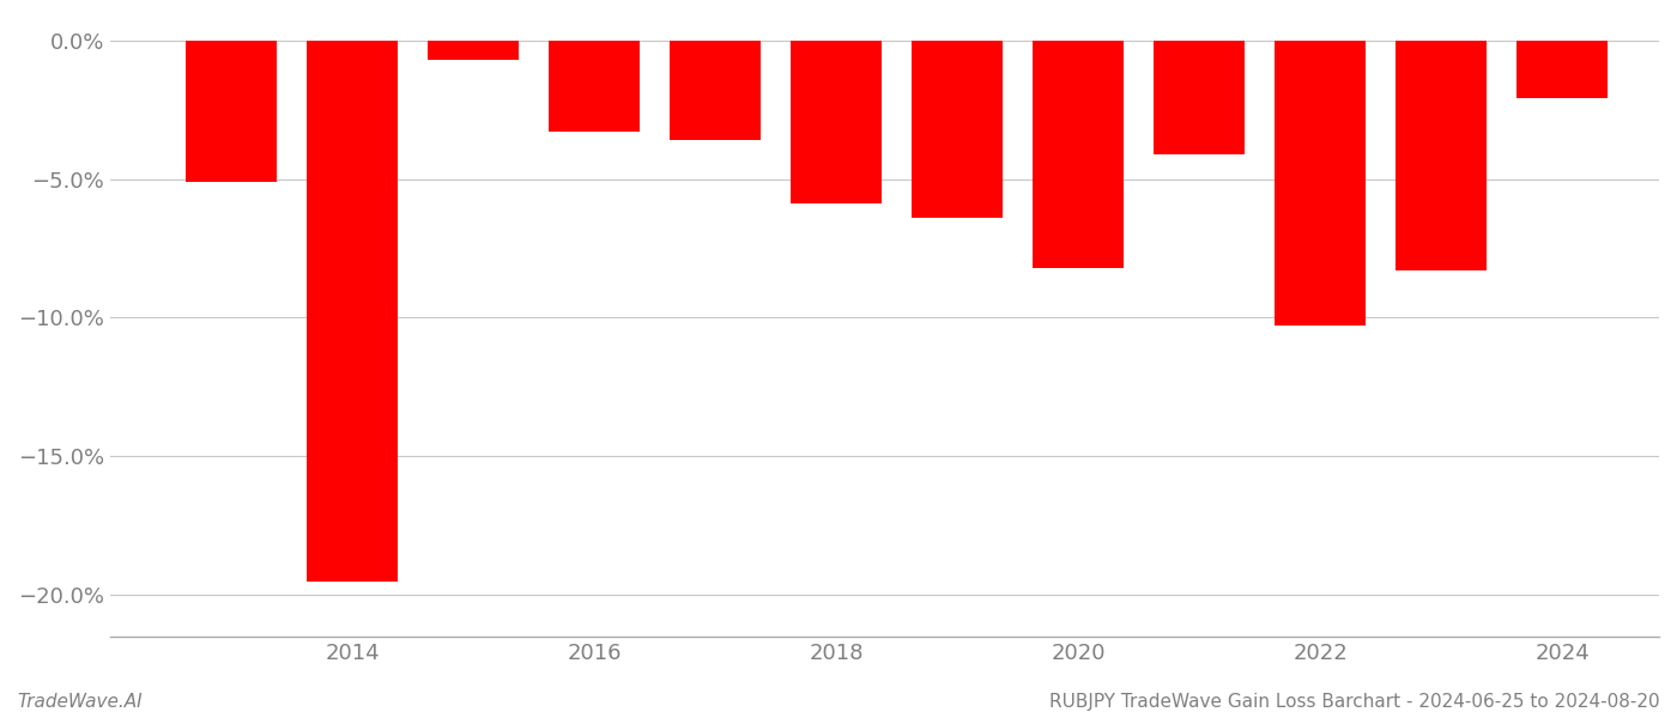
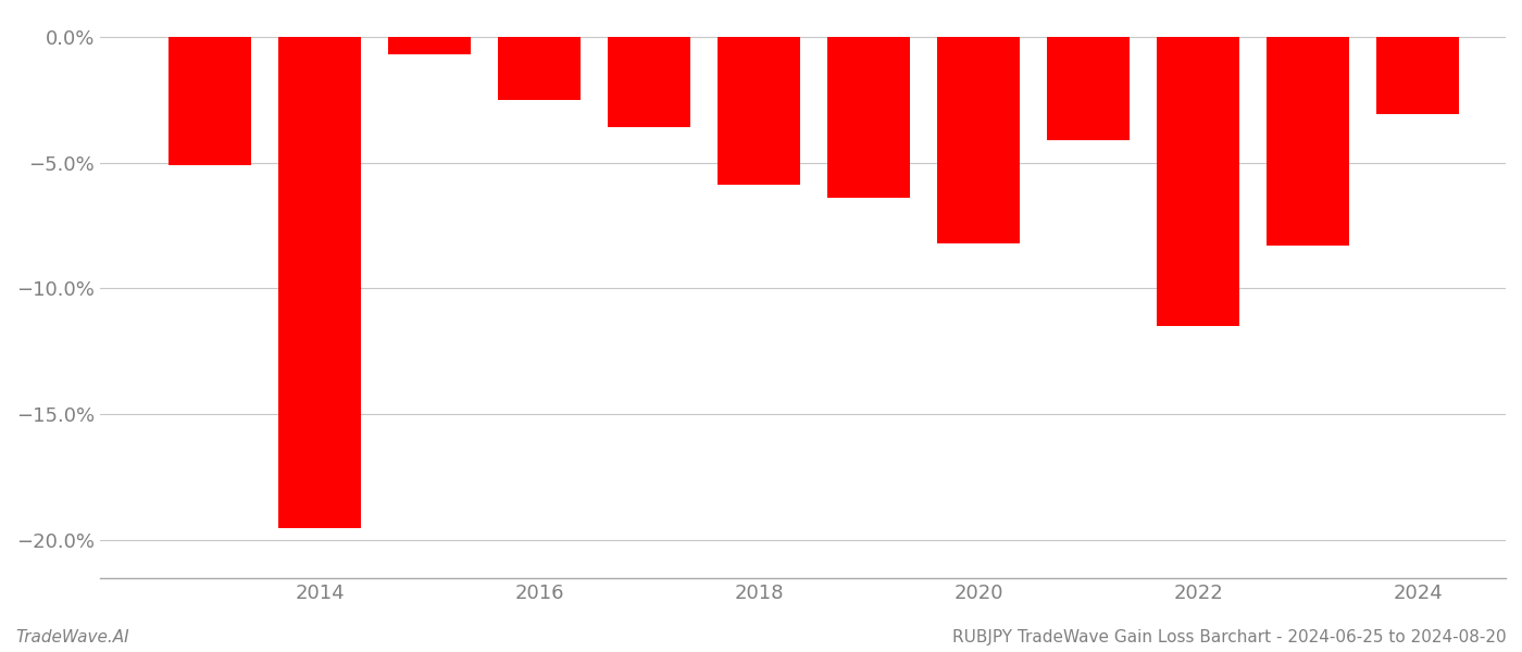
2016: -3.3% -> -2.5%
2022: -10.3% -> -11.5%
2024: -2.1% -> -3.1%
